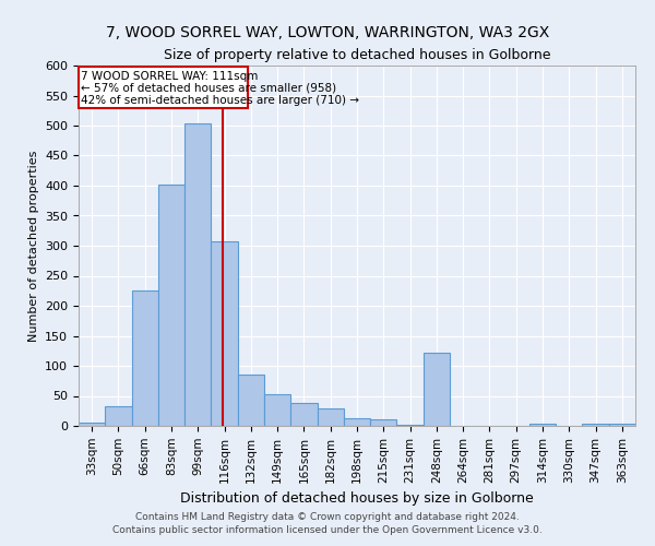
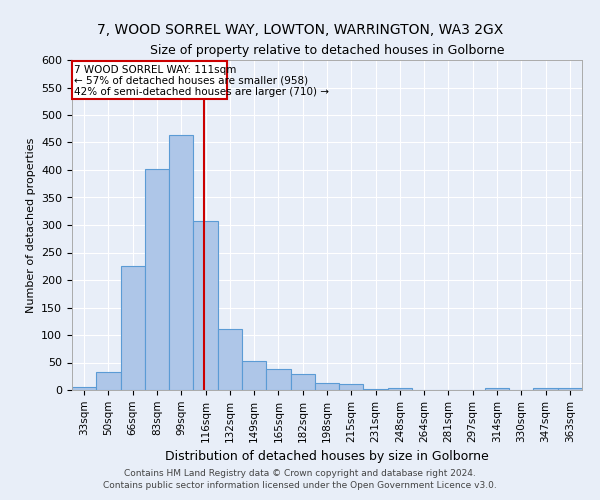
99sqm: 504 -> 463
132sqm: 86 -> 111
248sqm: 122 -> 4
